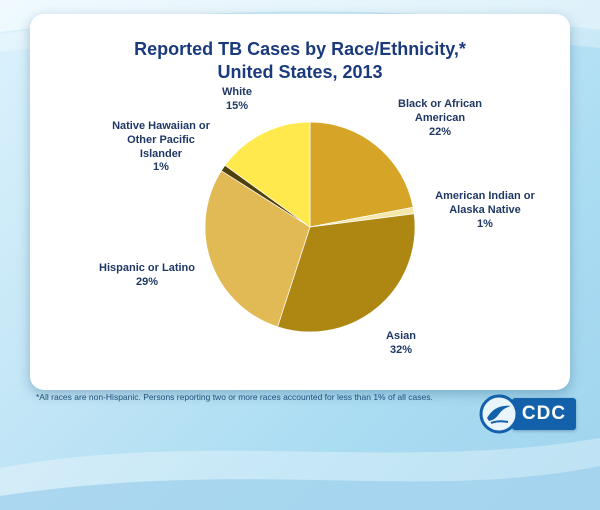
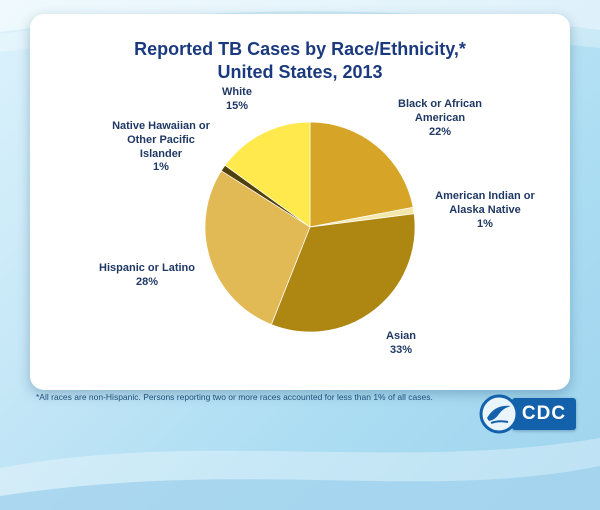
Asian: 32% -> 33%
Hispanic or Latino: 29% -> 28%
